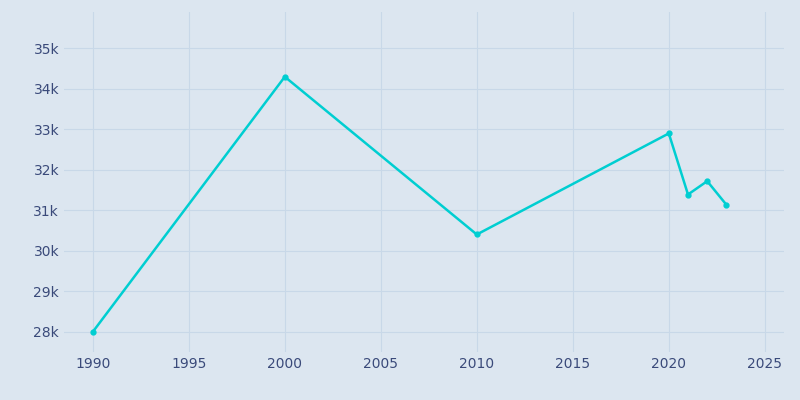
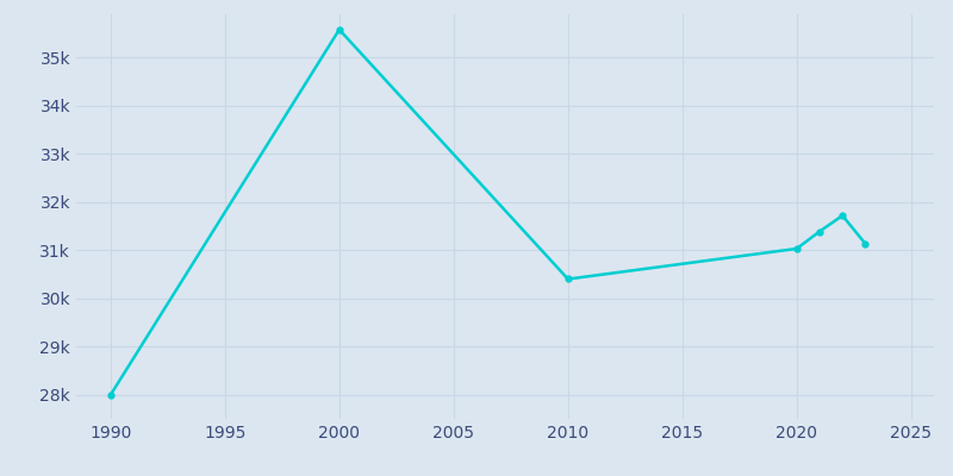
2000: 34.30k -> 35.58k
2020: 32.90k -> 31.03k
